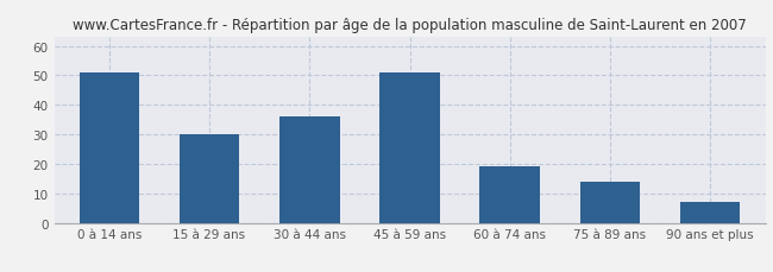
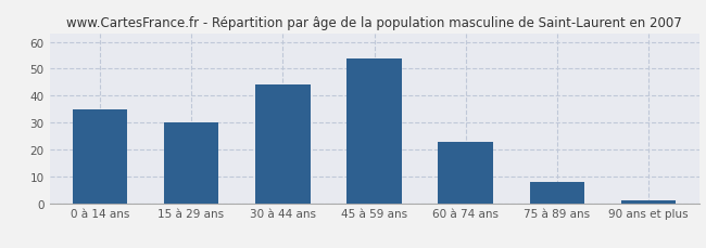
0 à 14 ans: 51 -> 35
30 à 44 ans: 36 -> 44
45 à 59 ans: 51 -> 54
60 à 74 ans: 19 -> 23
75 à 89 ans: 14 -> 8
90 ans et plus: 7 -> 1
